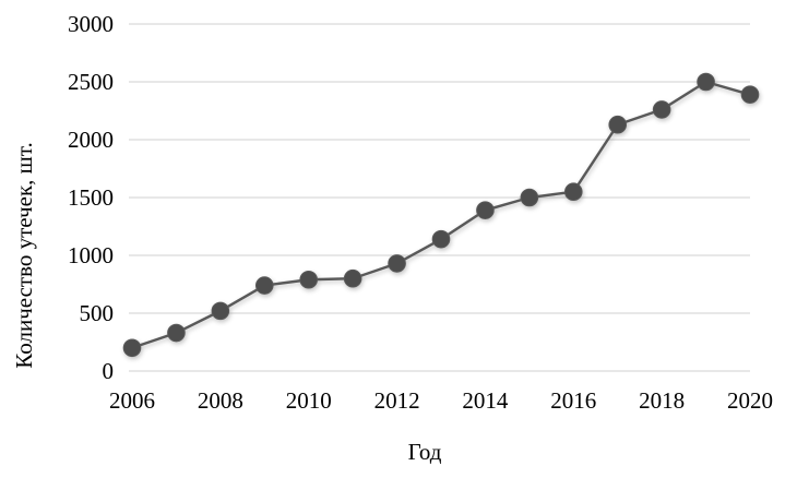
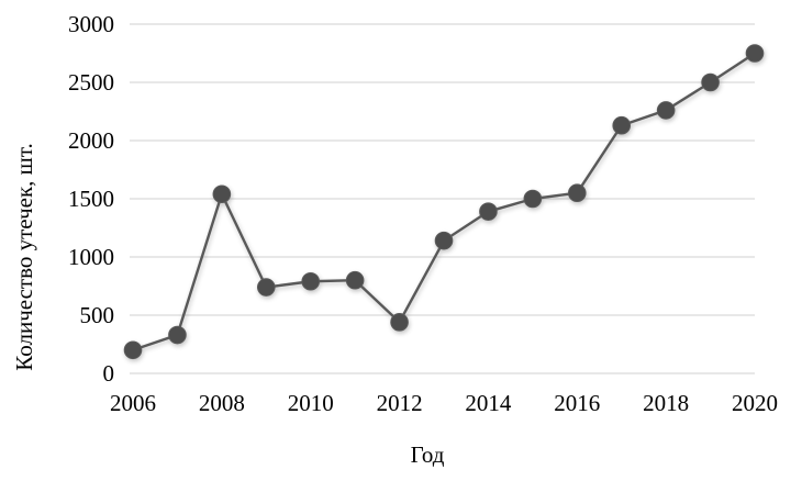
2008: 520 -> 1540
2012: 930 -> 440
2020: 2390 -> 2750
